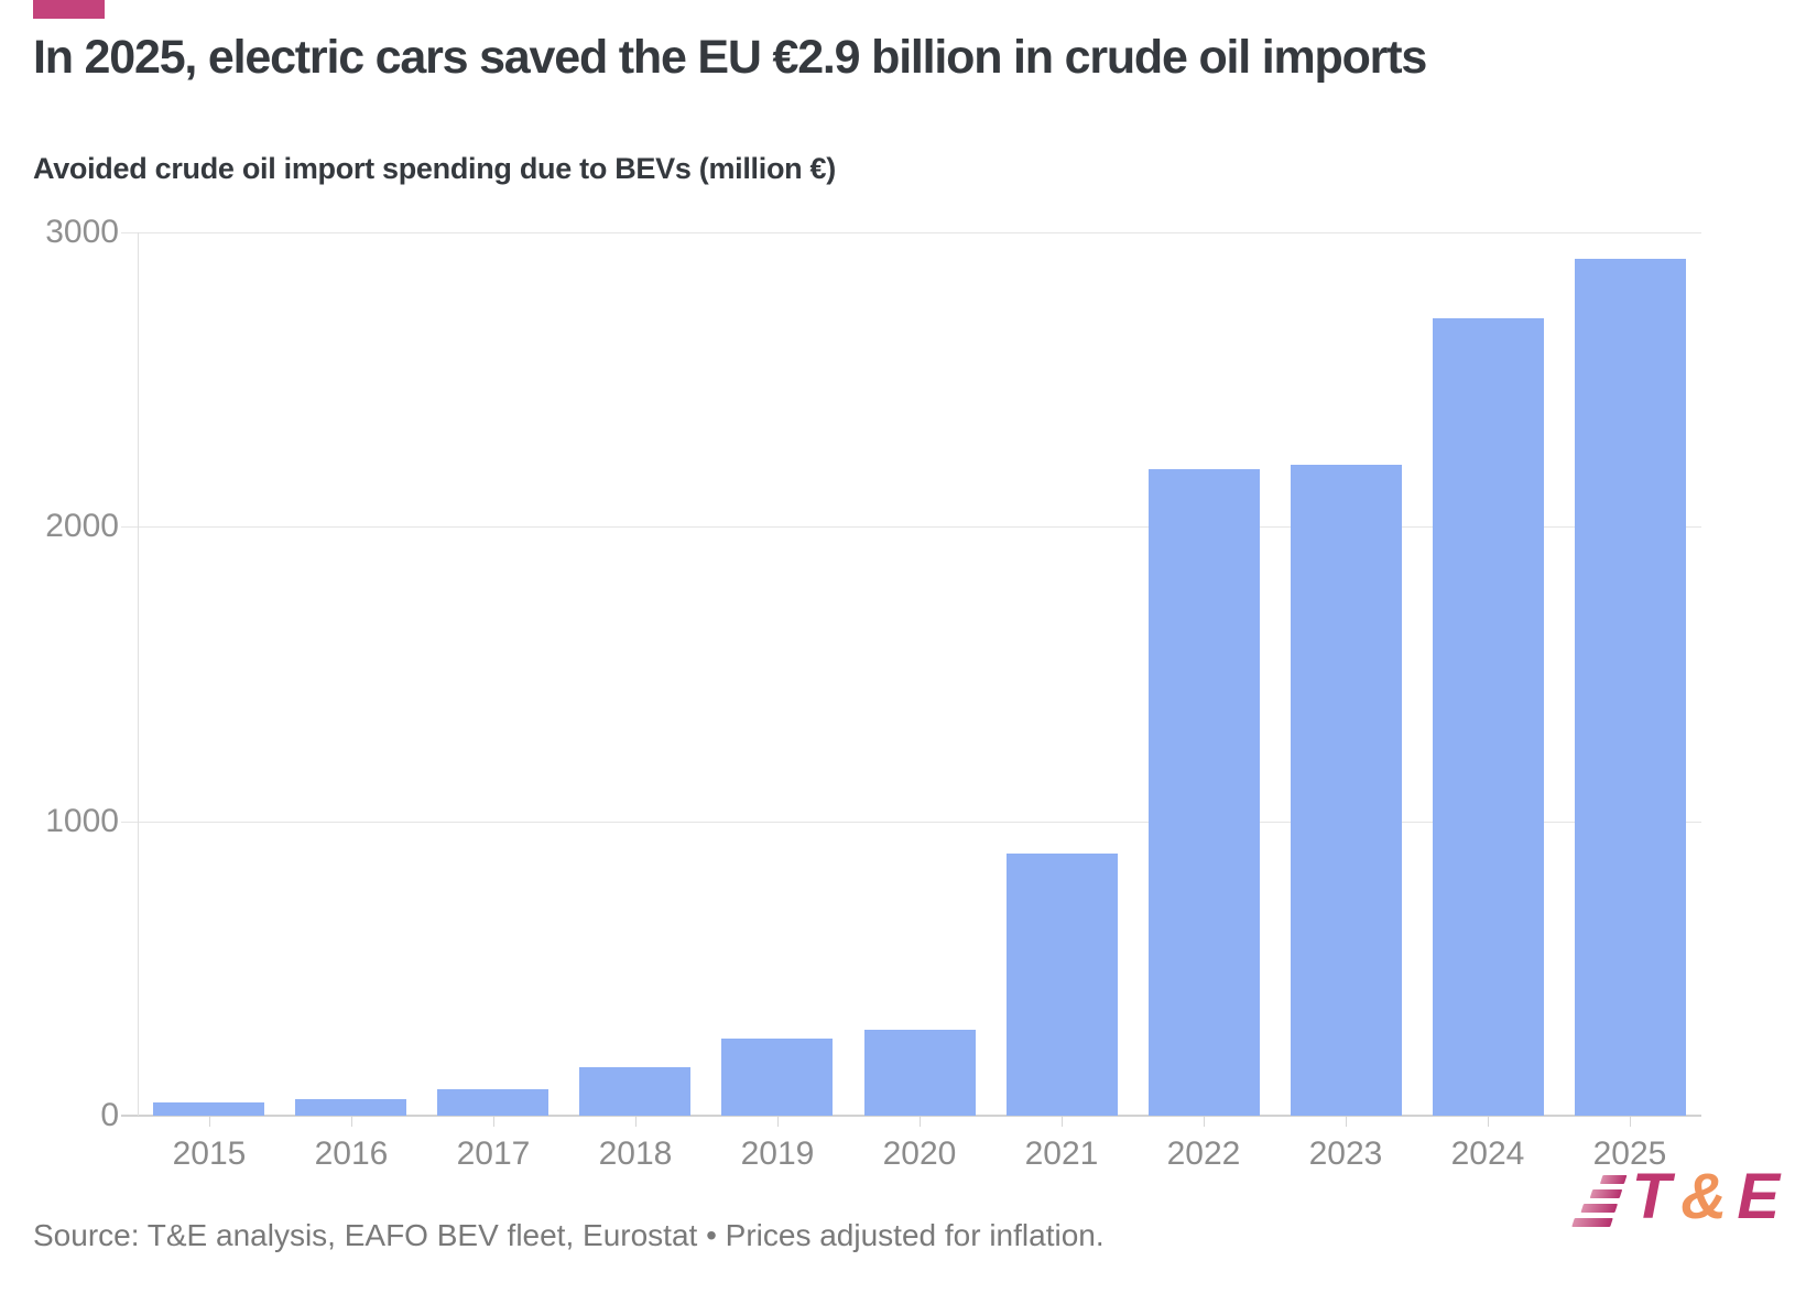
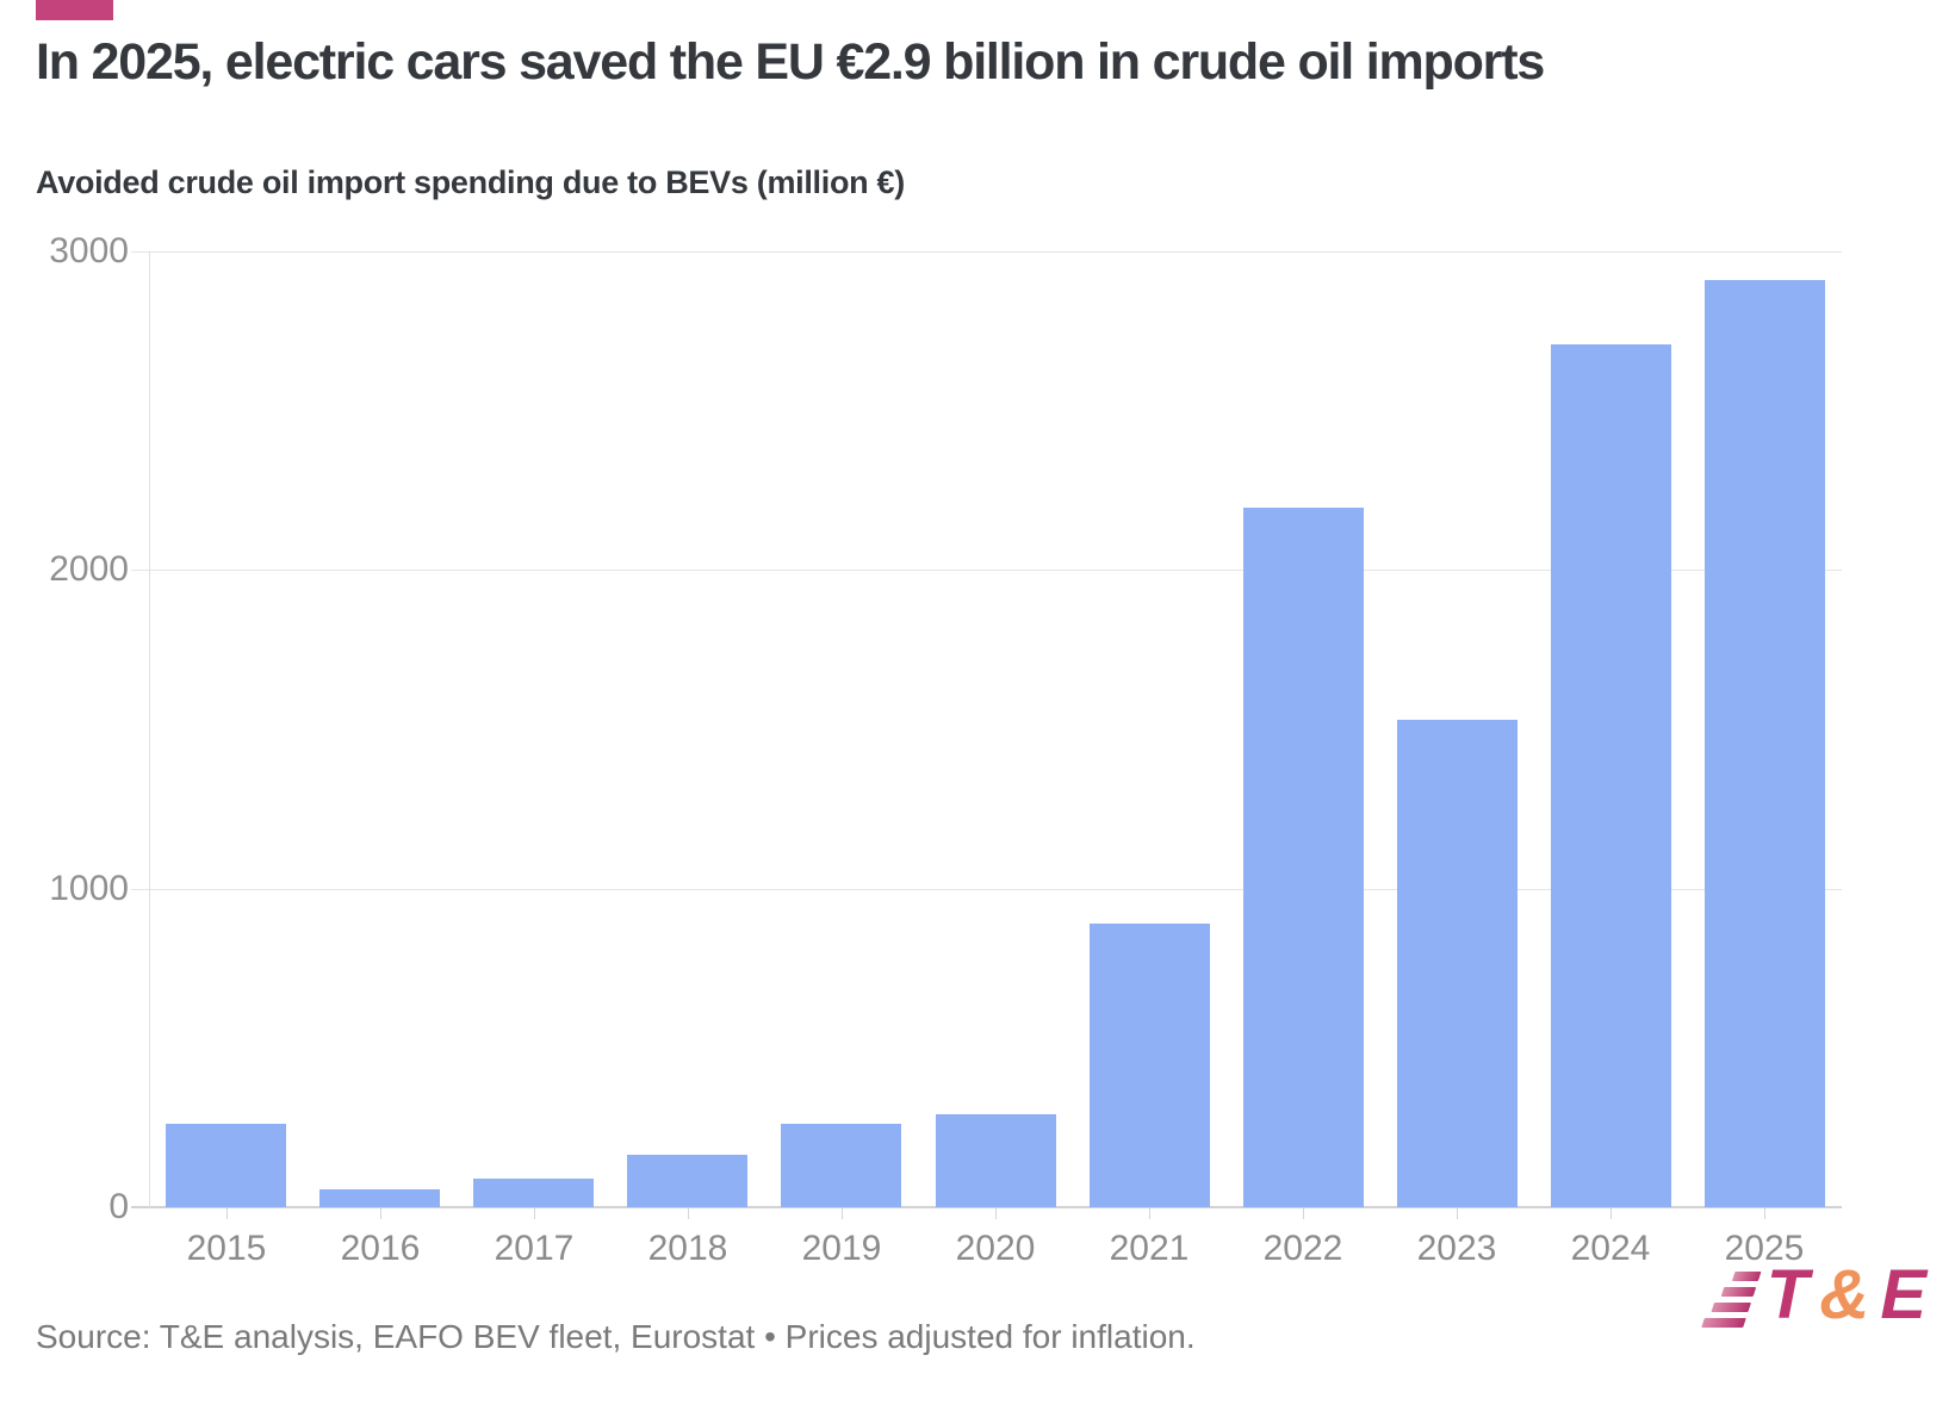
2015: 40 -> 260
2023: 2210 -> 1530
